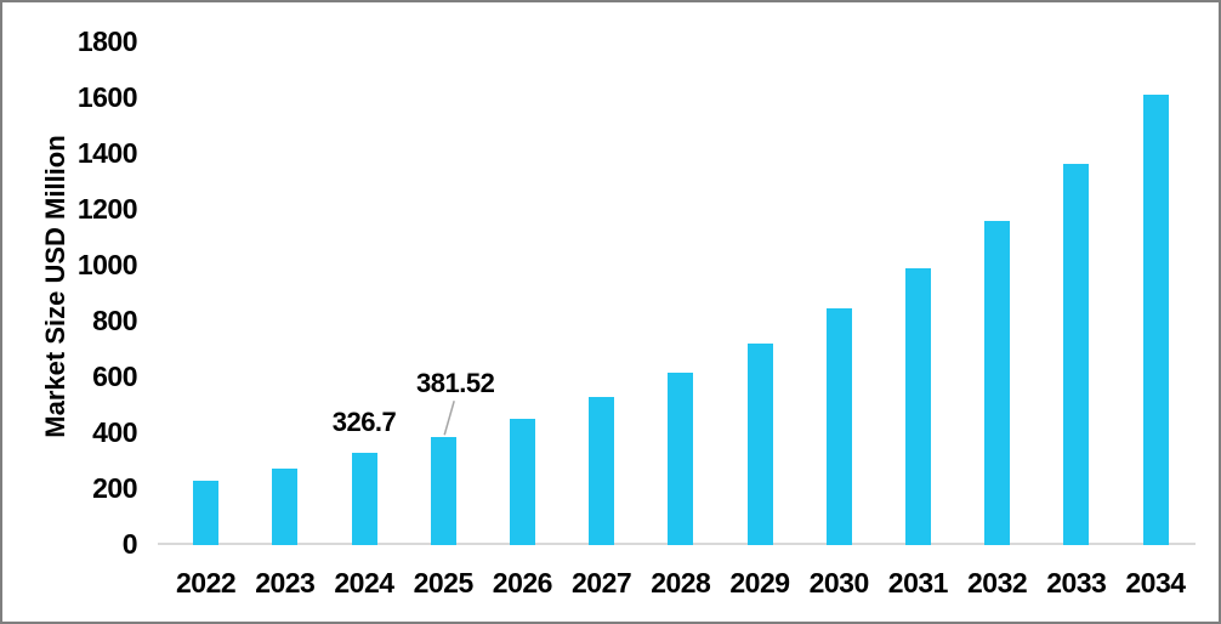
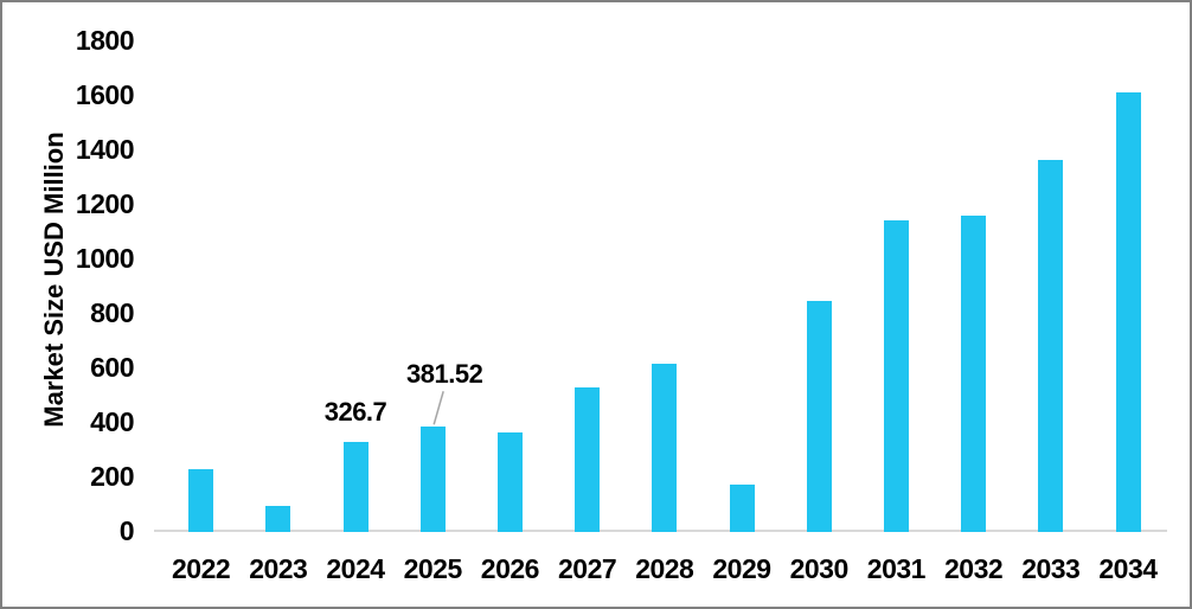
2023: 270 -> 90
2026: 450 -> 360
2029: 720 -> 170
2031: 990 -> 1140
